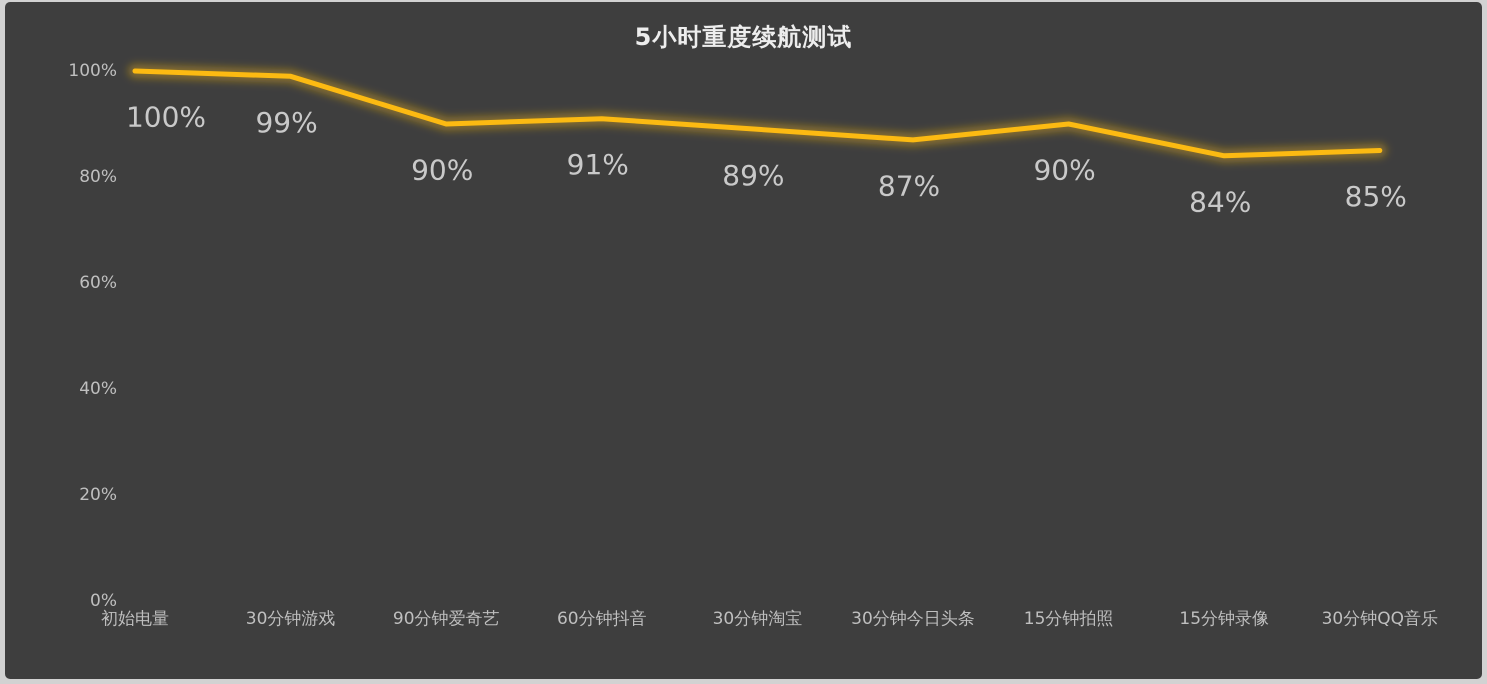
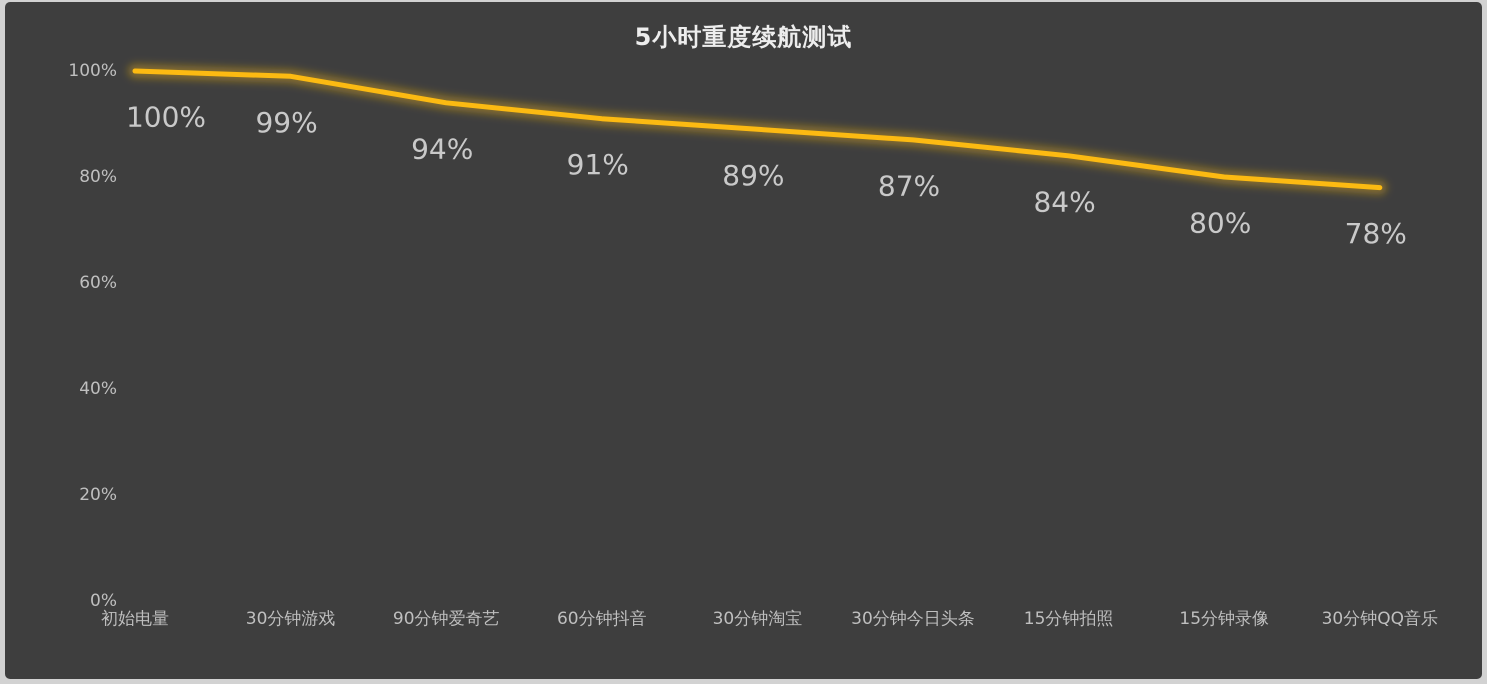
90分钟爱奇艺: 90% -> 94%
15分钟拍照: 90% -> 84%
15分钟录像: 84% -> 80%
30分钟QQ音乐: 85% -> 78%
